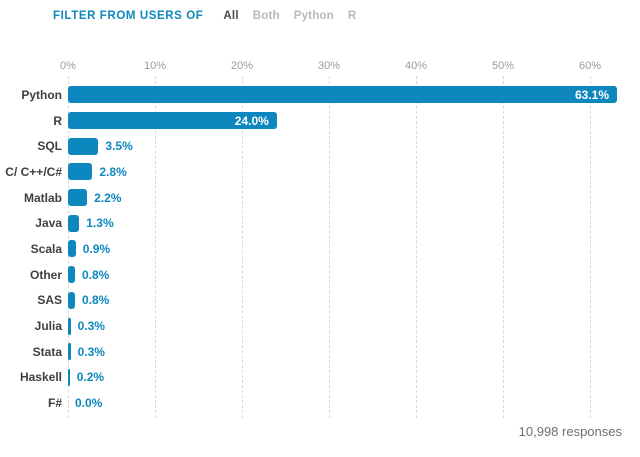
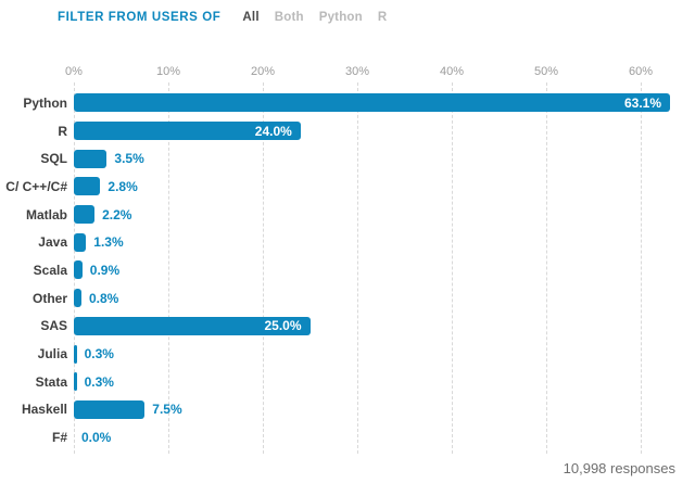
SAS: 0.8% -> 25.0%
Haskell: 0.2% -> 7.5%
